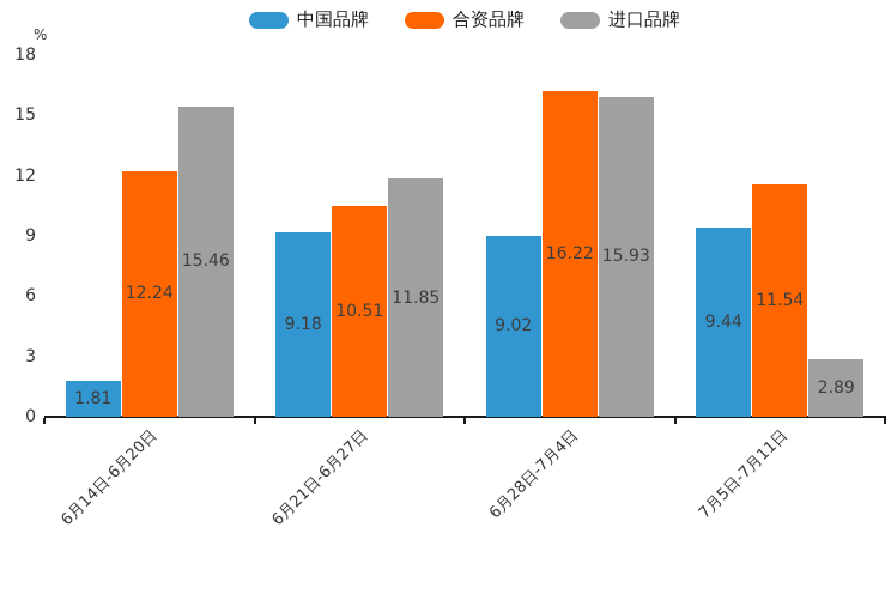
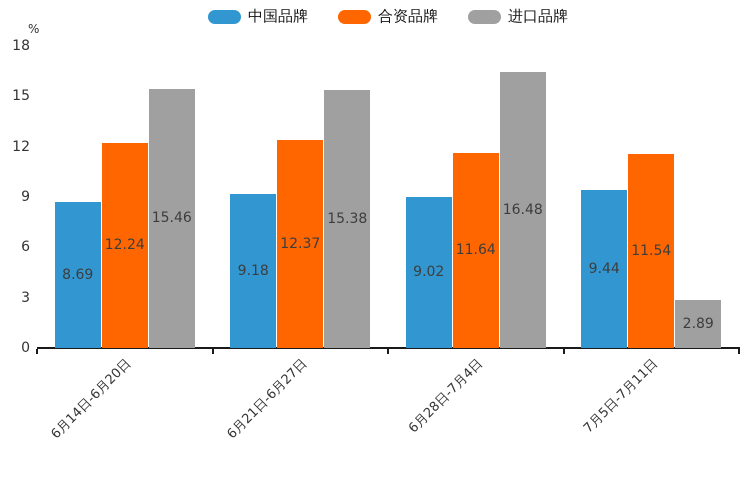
中国品牌/6月14日-6月20日: 1.81 -> 8.69
合资品牌/6月21日-6月27日: 10.51 -> 12.37
进口品牌/6月21日-6月27日: 11.85 -> 15.38
合资品牌/6月28日-7月4日: 16.22 -> 11.64
进口品牌/6月28日-7月4日: 15.93 -> 16.48
